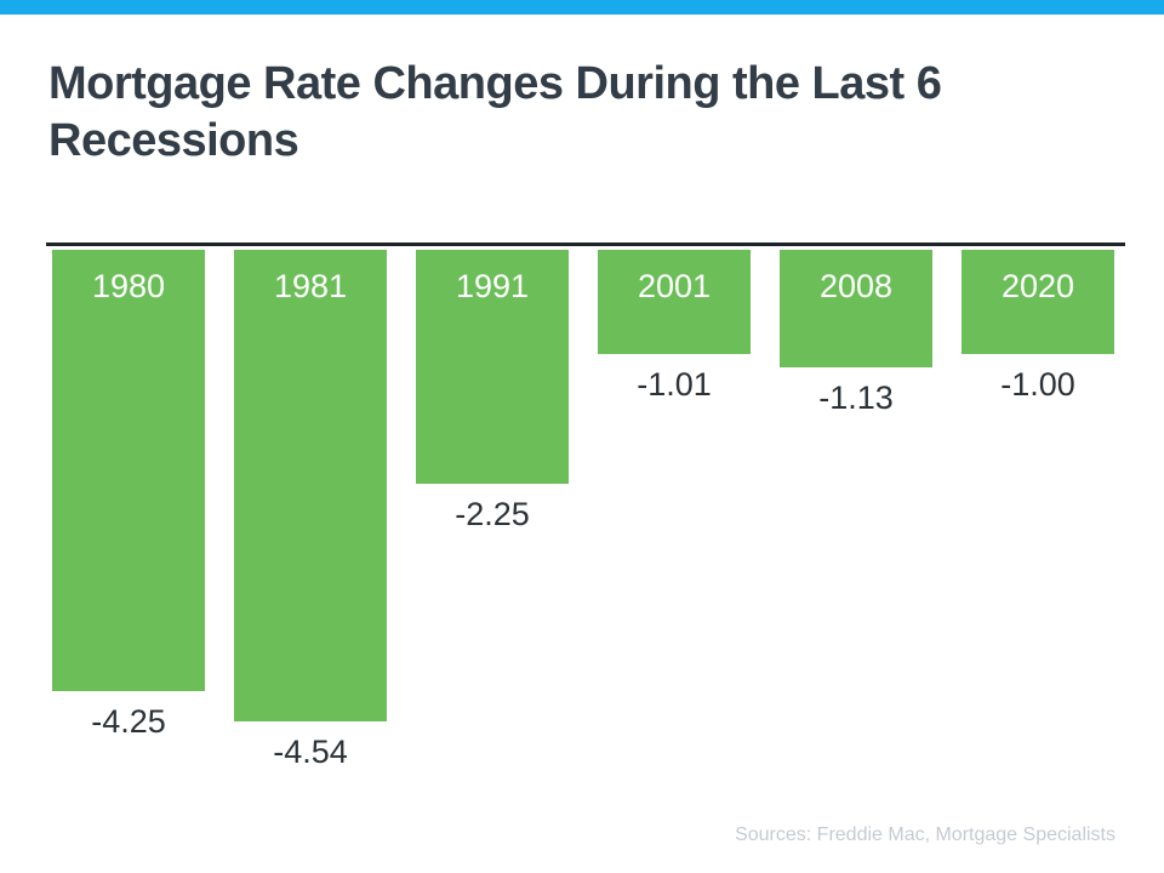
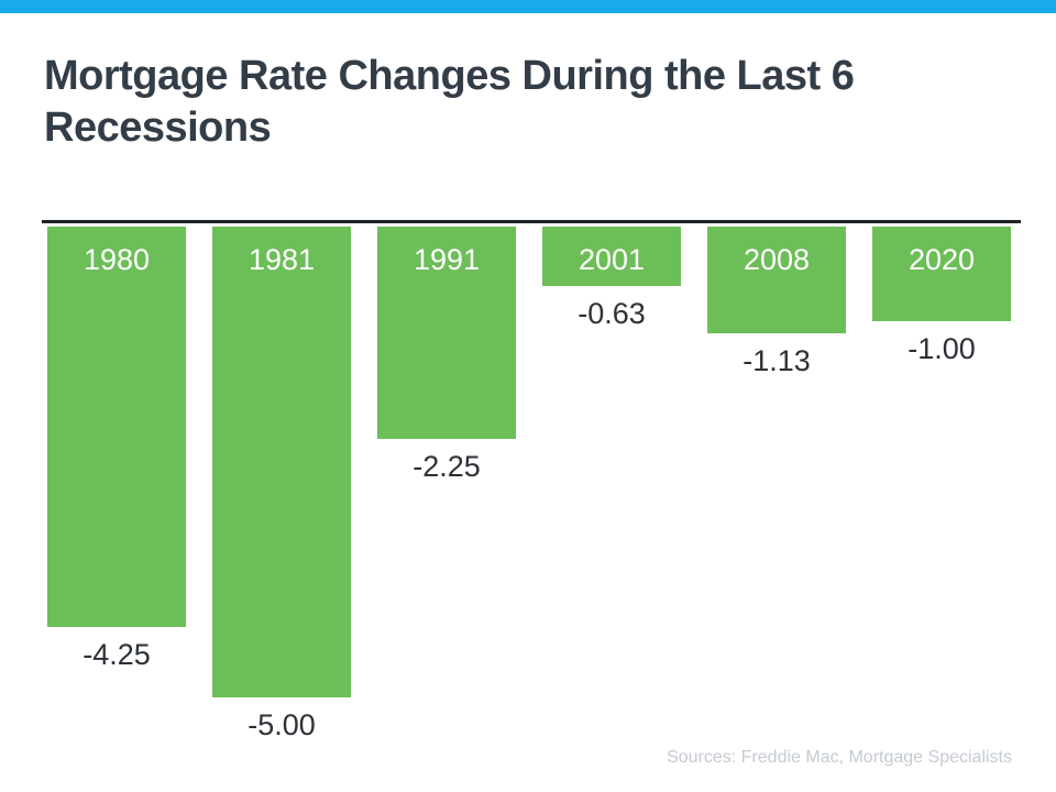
1981: -4.54 -> -5.00
2001: -1.01 -> -0.63
